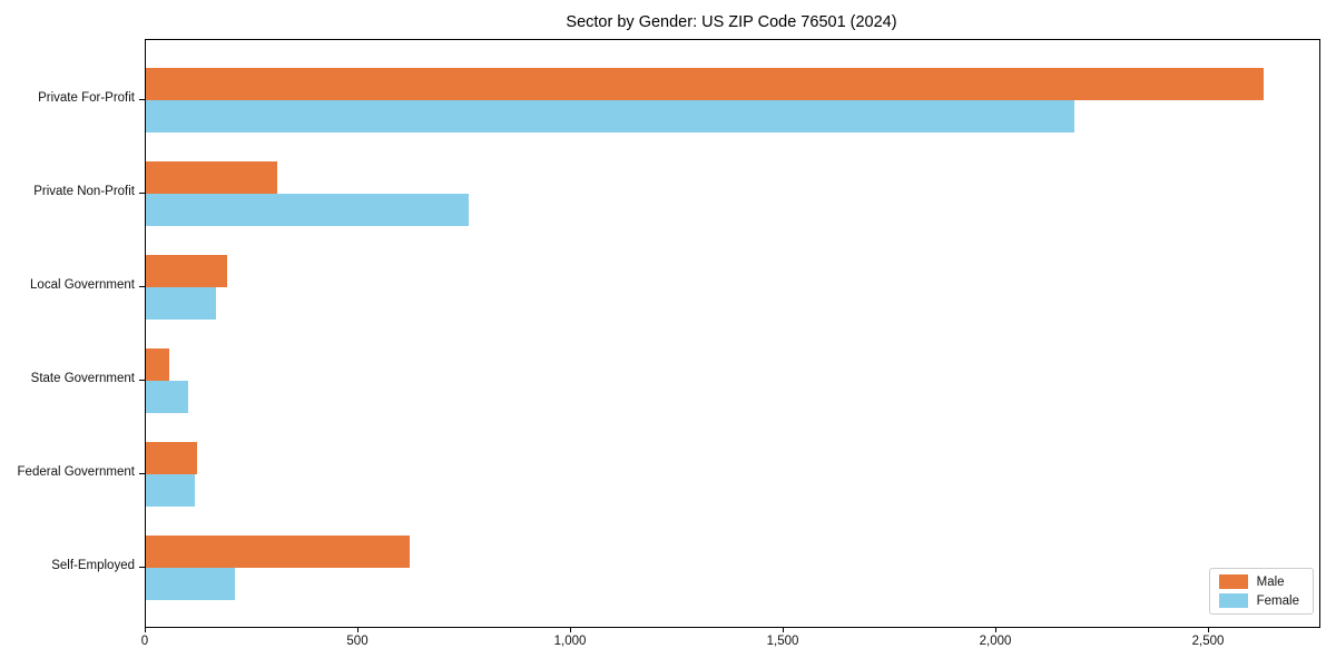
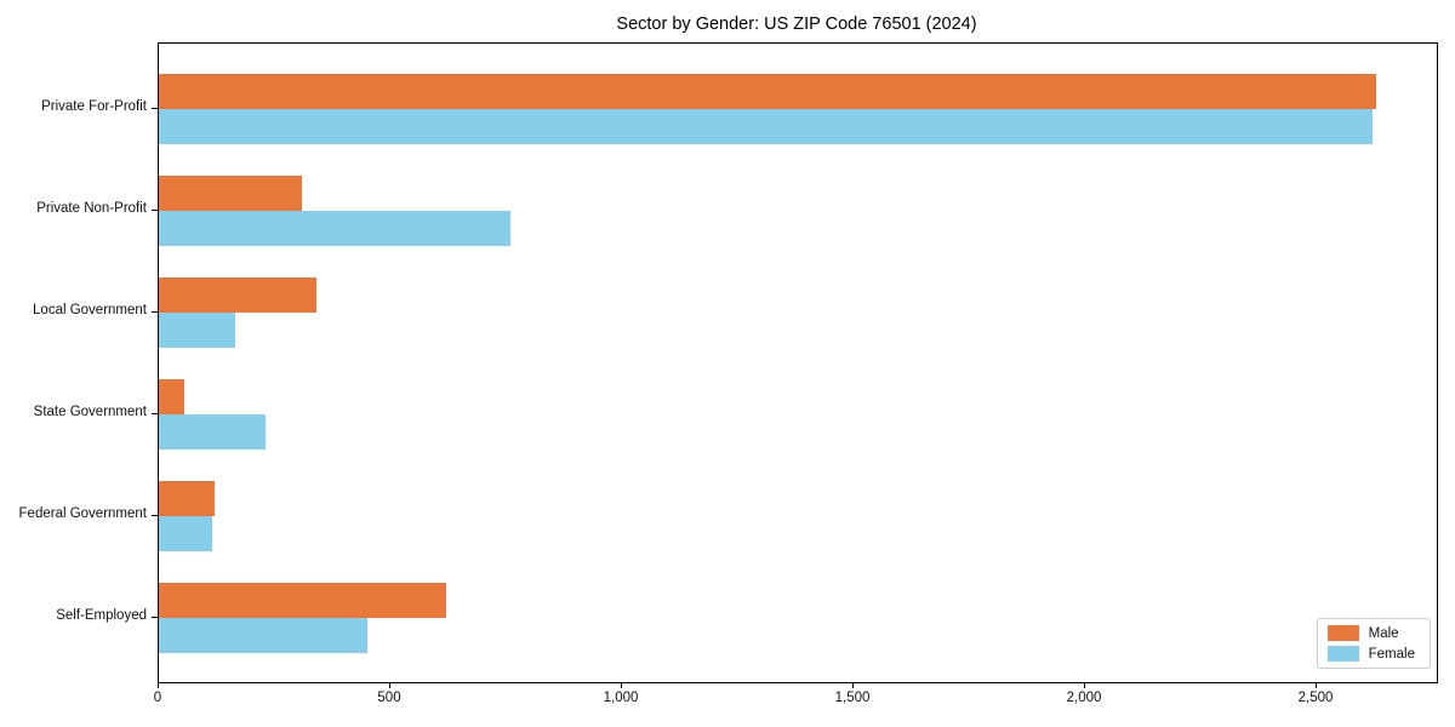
Female/Private For-Profit: 2180 -> 2620
Male/Local Government: 190 -> 340
Female/State Government: 100 -> 230
Female/Self-Employed: 210 -> 450
